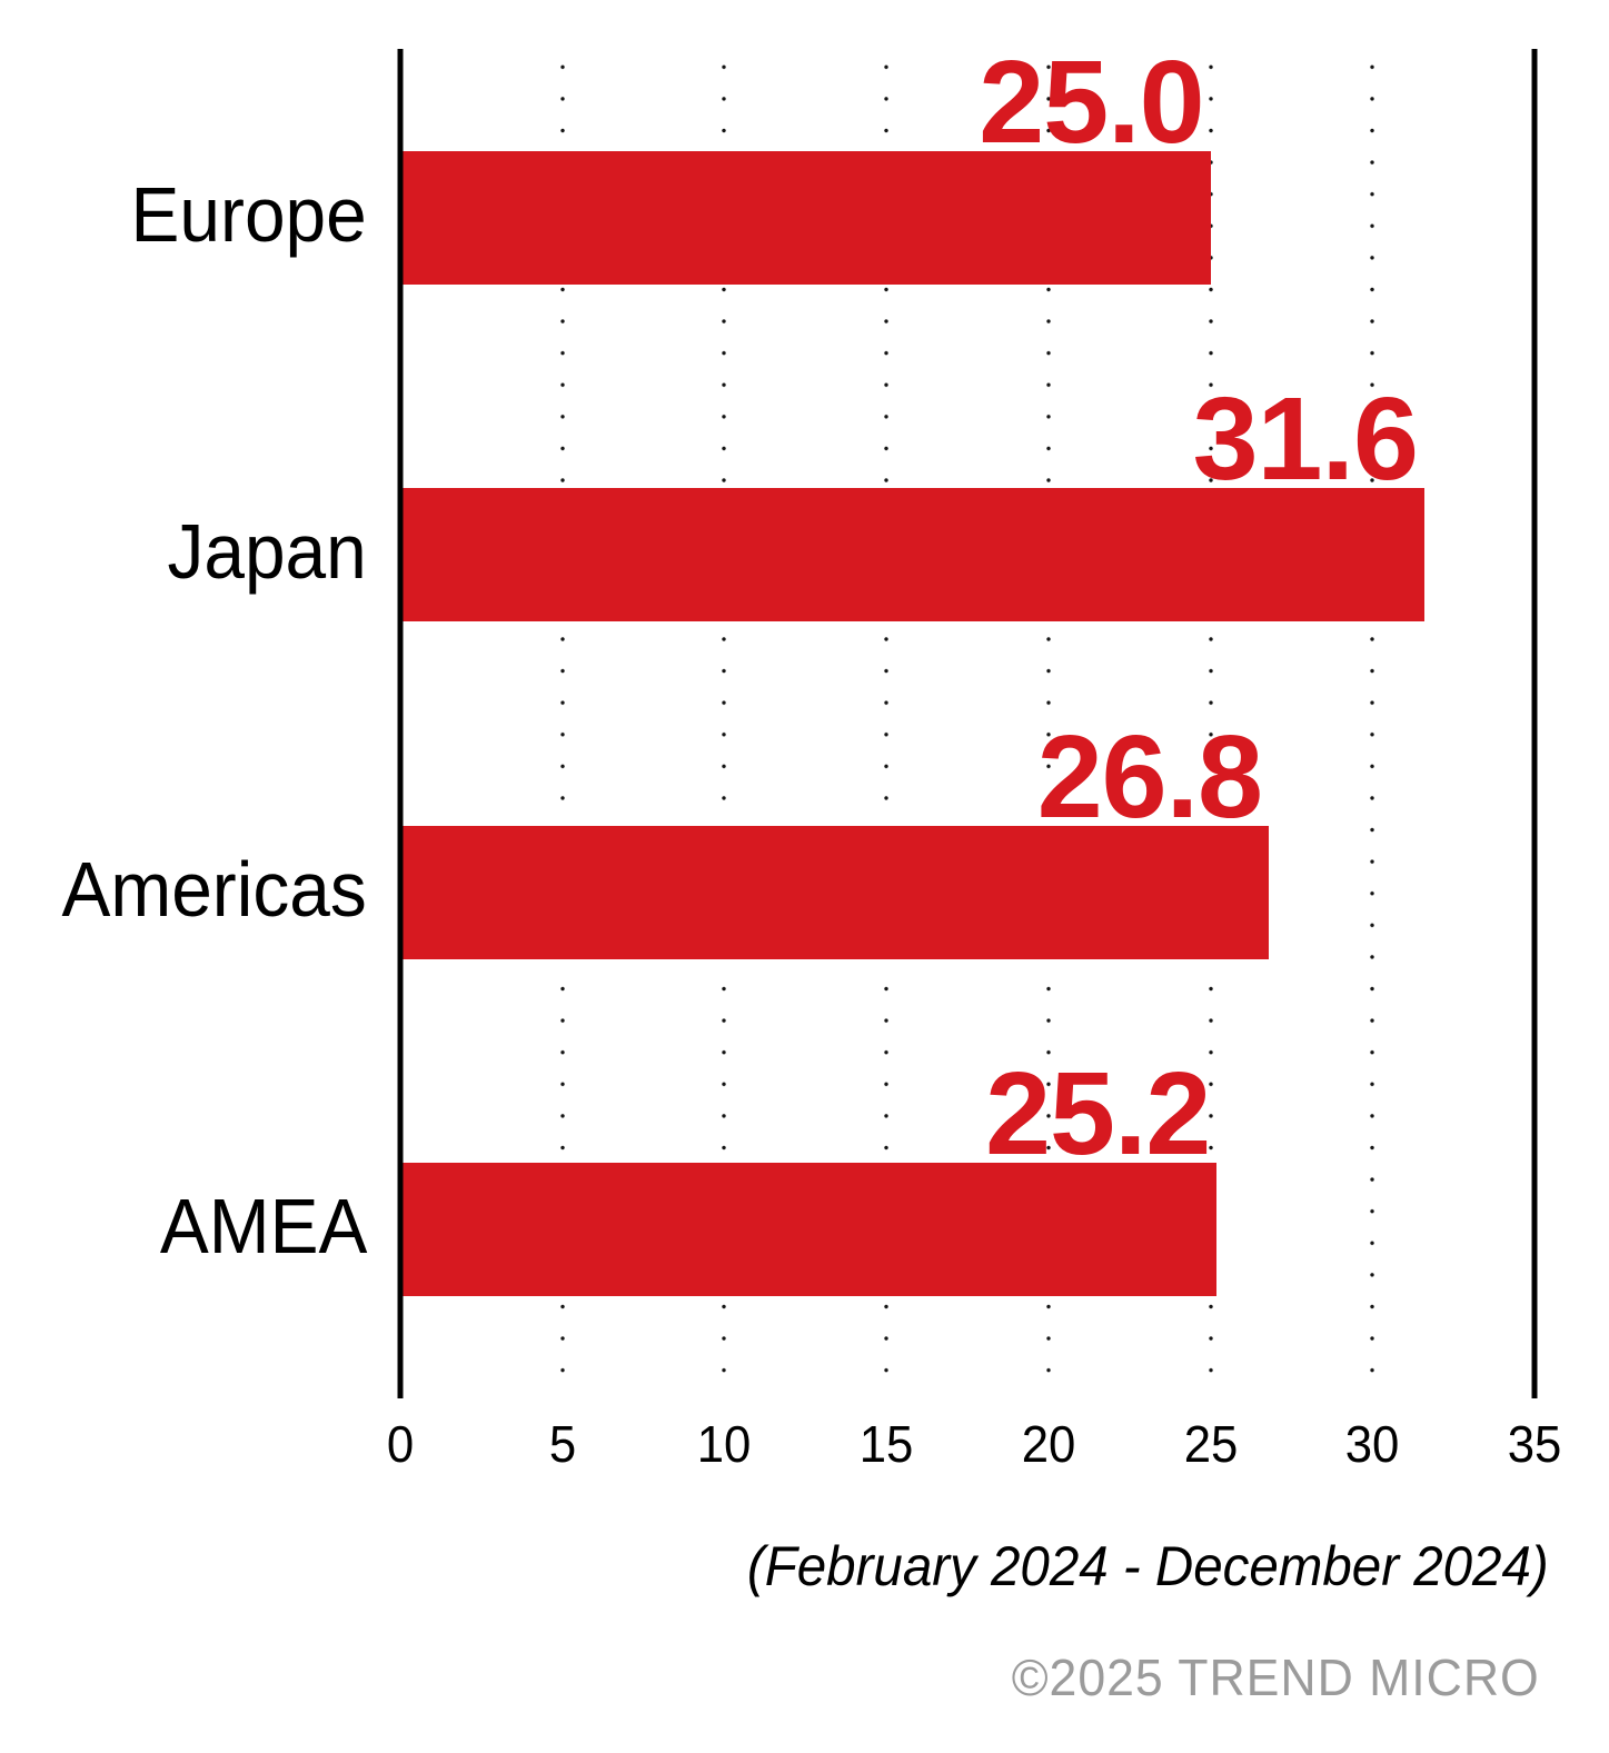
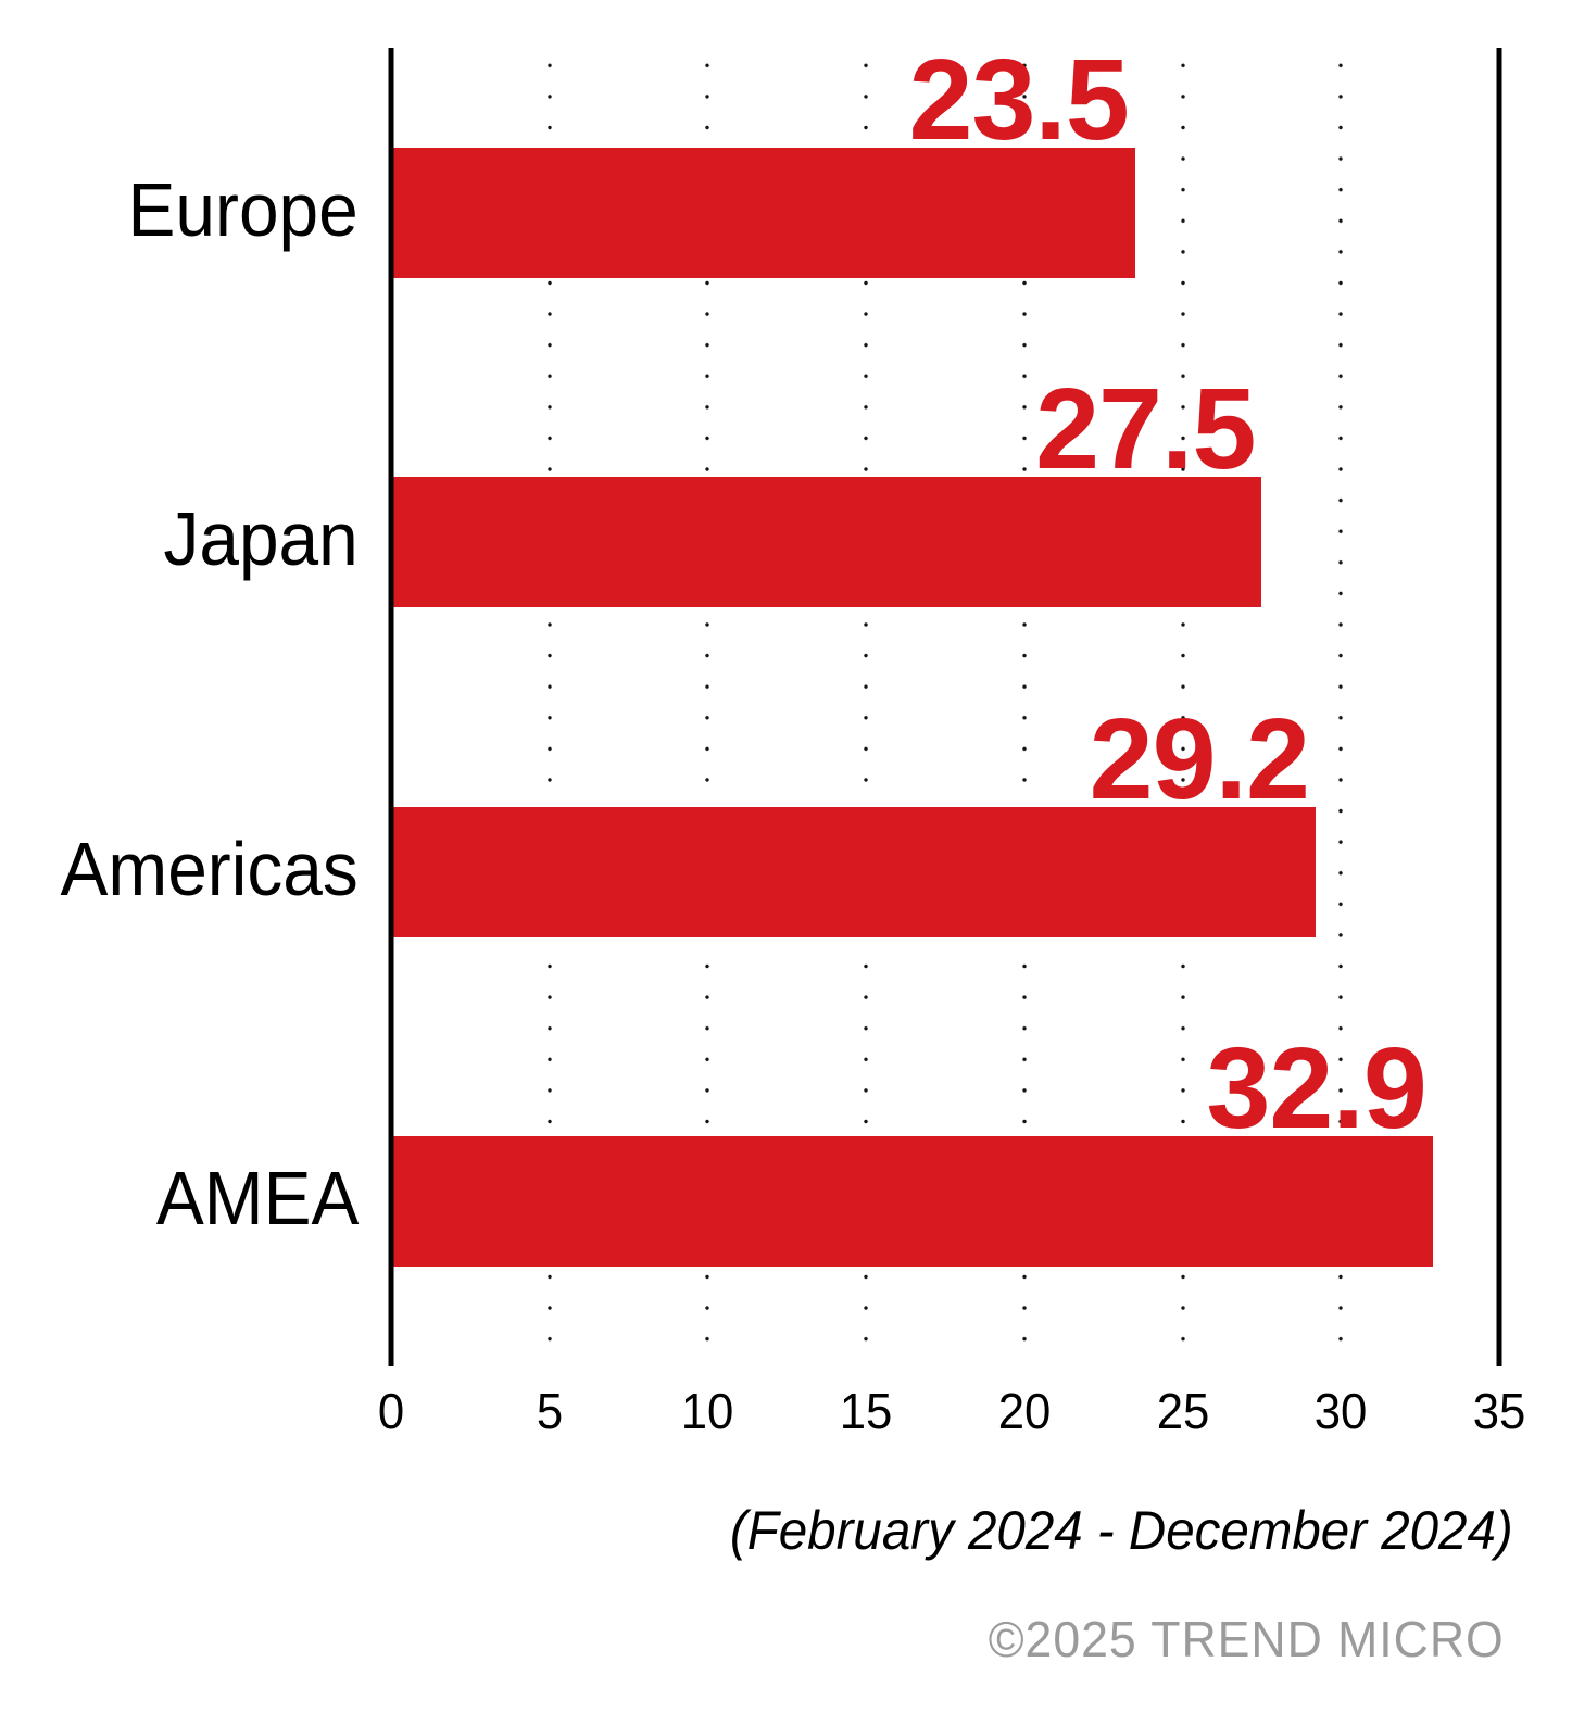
Europe: 25.0 -> 23.5
Japan: 31.6 -> 27.5
Americas: 26.8 -> 29.2
AMEA: 25.2 -> 32.9
